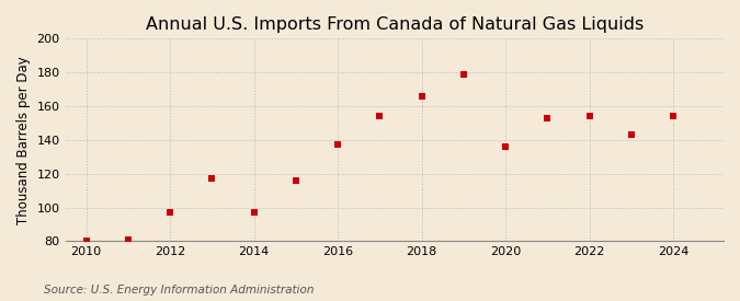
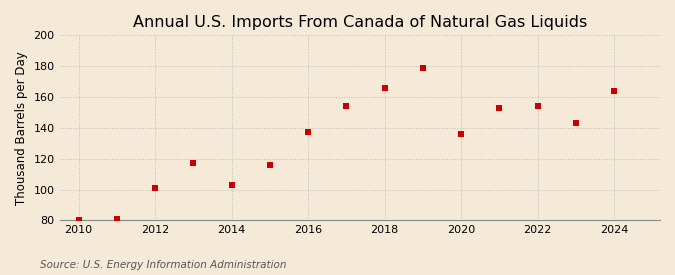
2012: 97 -> 101
2014: 97 -> 103
2024: 154 -> 164
